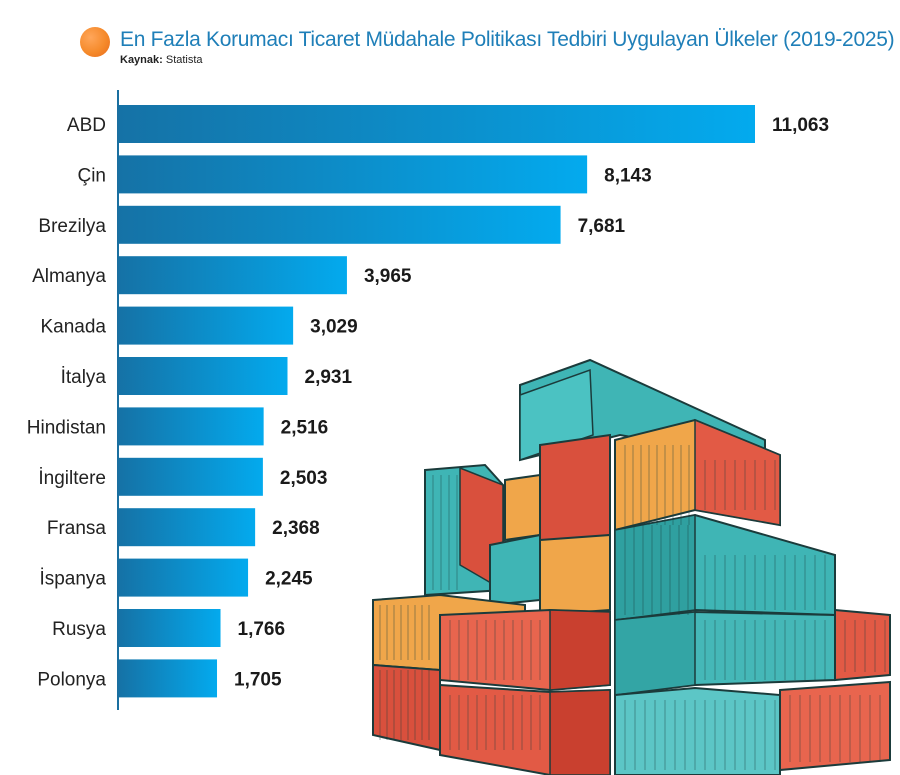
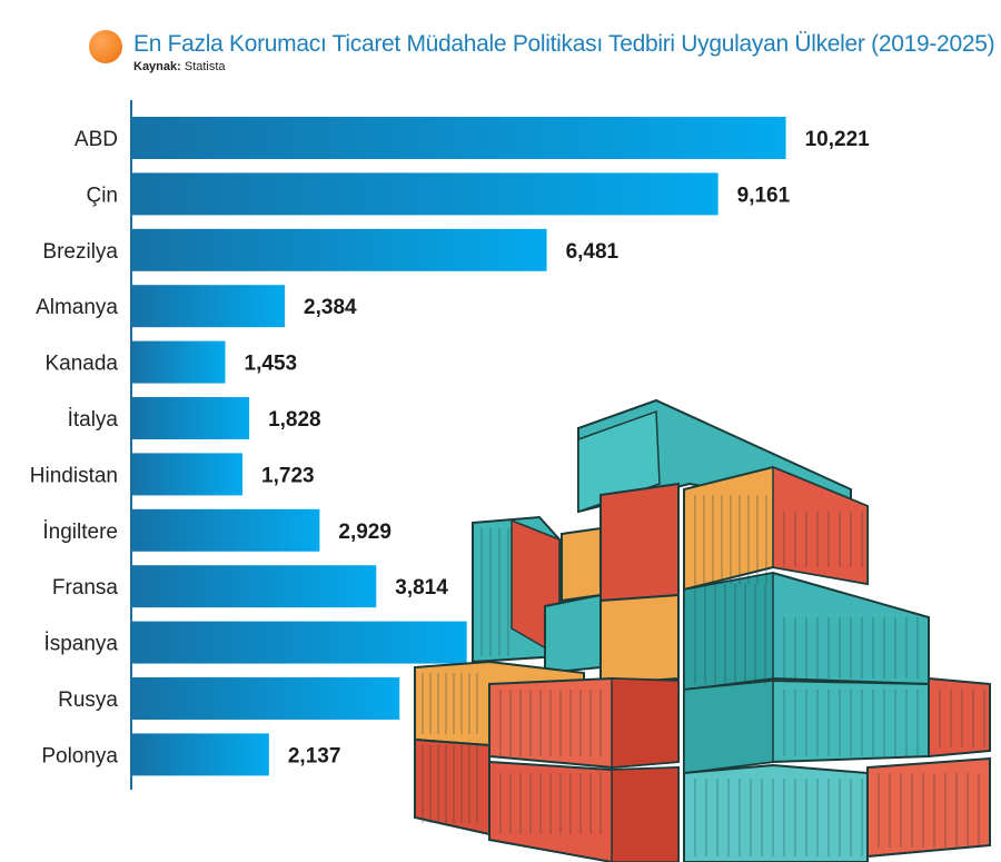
ABD: 11,063 -> 10,221
Çin: 8,143 -> 9,161
Brezilya: 7,681 -> 6,481
Almanya: 3,965 -> 2,384
Kanada: 3,029 -> 1,453
İtalya: 2,931 -> 1,828
Hindistan: 2,516 -> 1,723
İngiltere: 2,503 -> 2,929
Fransa: 2,368 -> 3,814
İspanya: 2,245 -> 5,230
Rusya: 1,766 -> 4,179
Polonya: 1,705 -> 2,137
